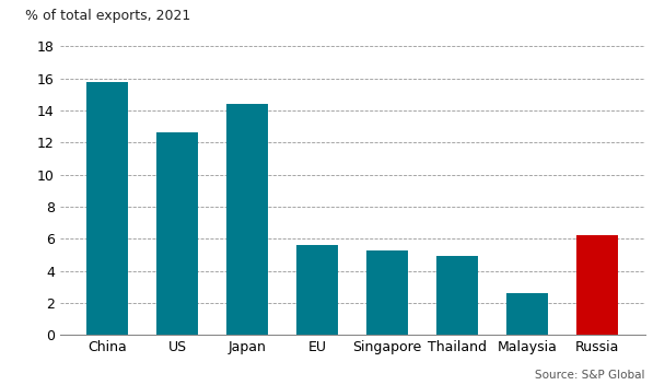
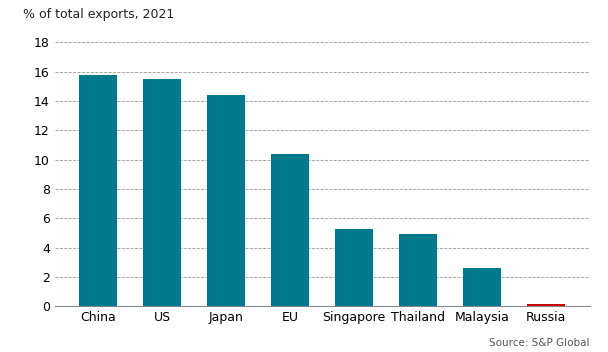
US: 12.6 -> 15.5
EU: 5.6 -> 10.4
Russia: 6.2 -> 0.1
